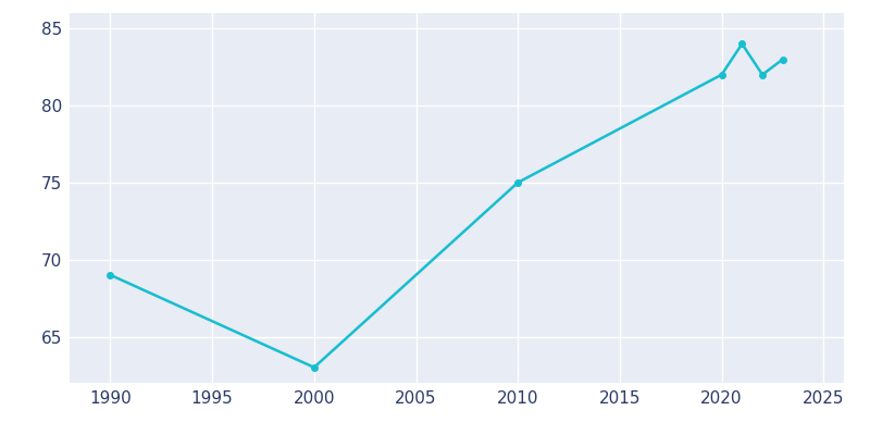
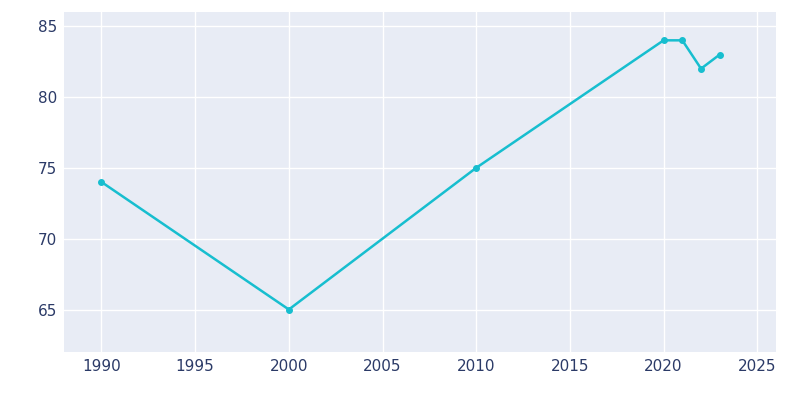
1990: 69 -> 74
2000: 63 -> 65
2020: 82 -> 84
